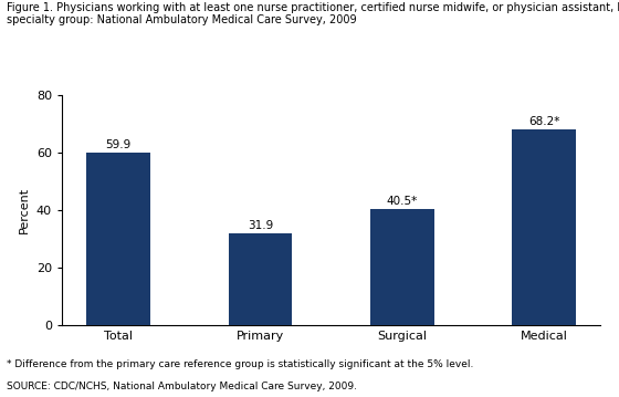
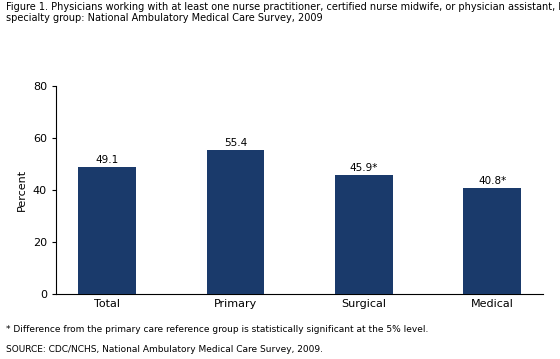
Total: 59.9 -> 49.1
Primary: 31.9 -> 55.4
Surgical: 40.5* -> 45.9*
Medical: 68.2* -> 40.8*
